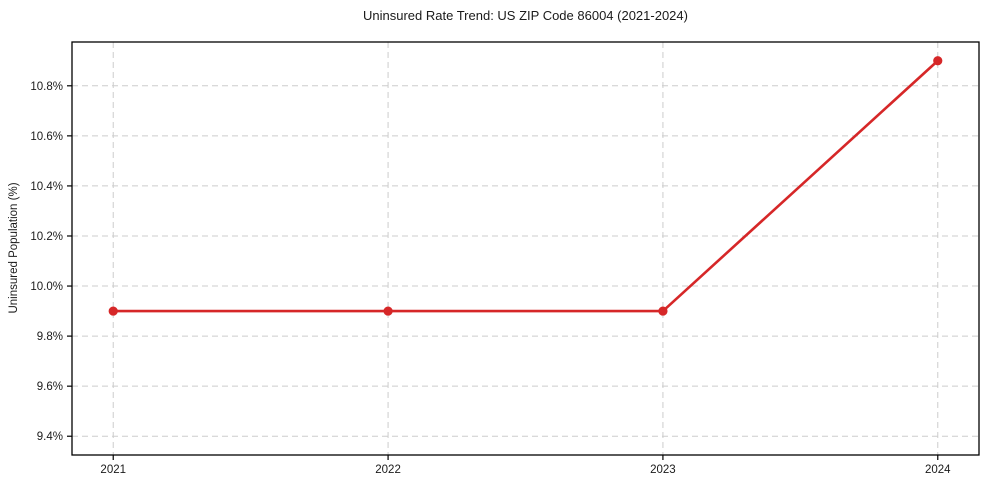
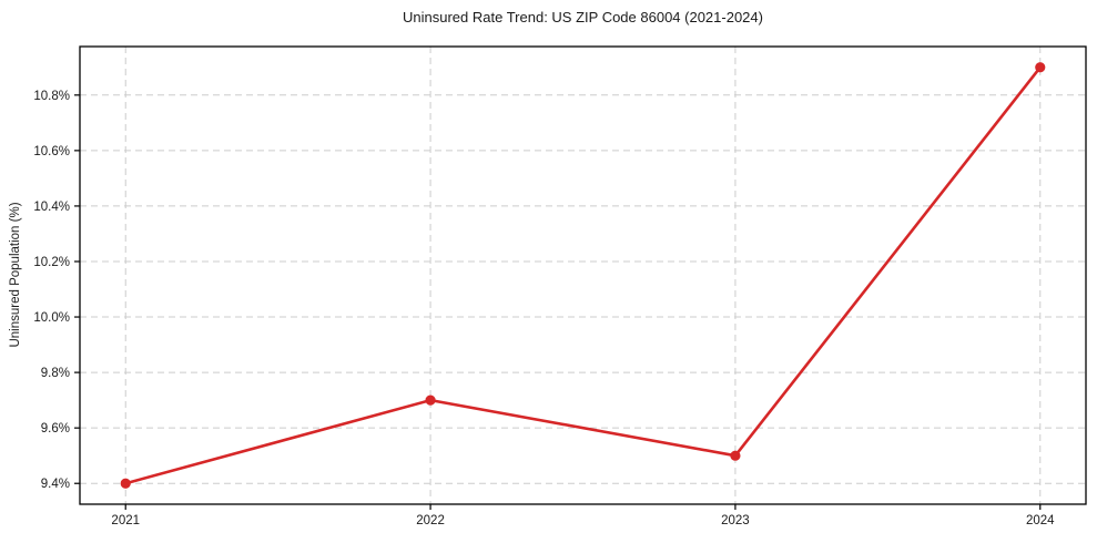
2021: 9.9% -> 9.4%
2022: 9.9% -> 9.7%
2023: 9.9% -> 9.5%
